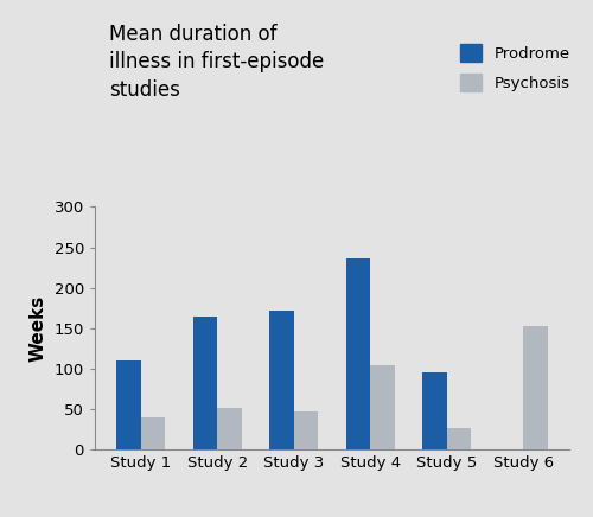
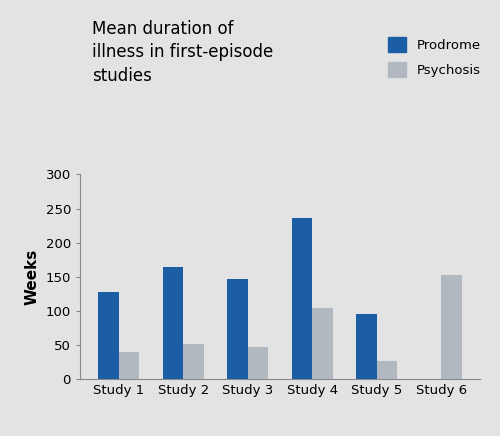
Prodrome/Study 1: 110 -> 128
Prodrome/Study 3: 172 -> 147
